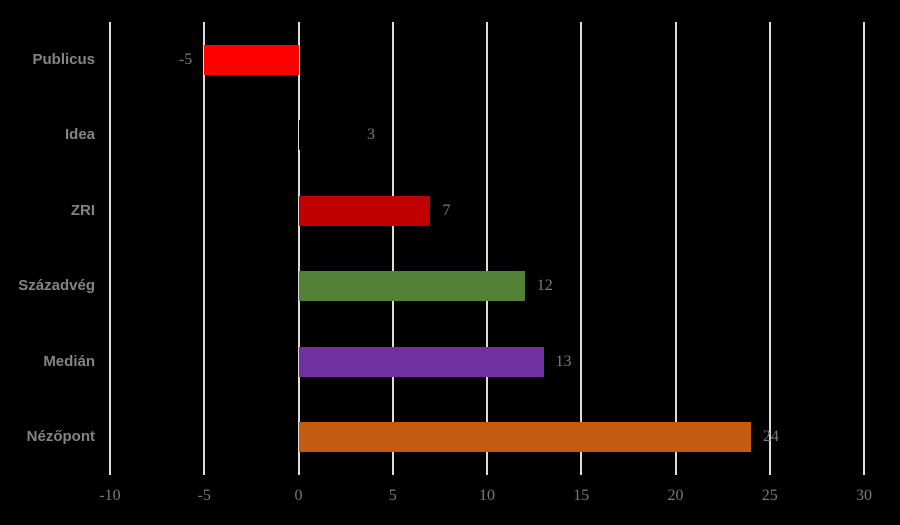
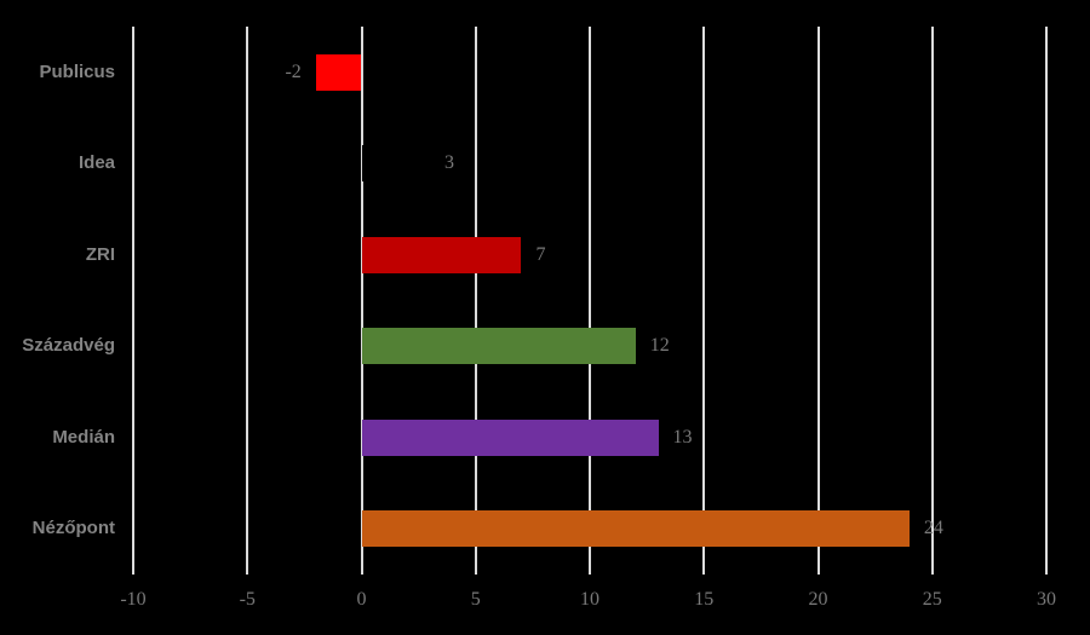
Publicus: -5 -> -2
